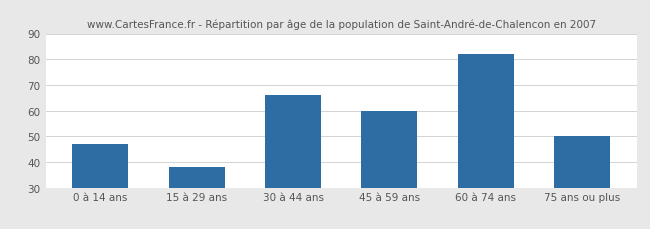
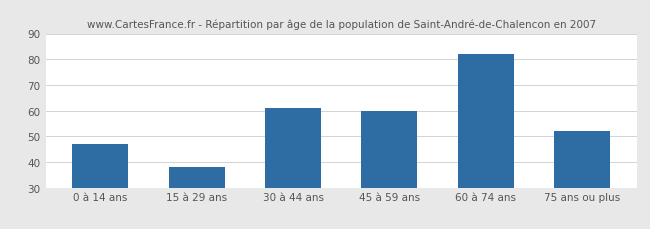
30 à 44 ans: 66 -> 61
75 ans ou plus: 50 -> 52
